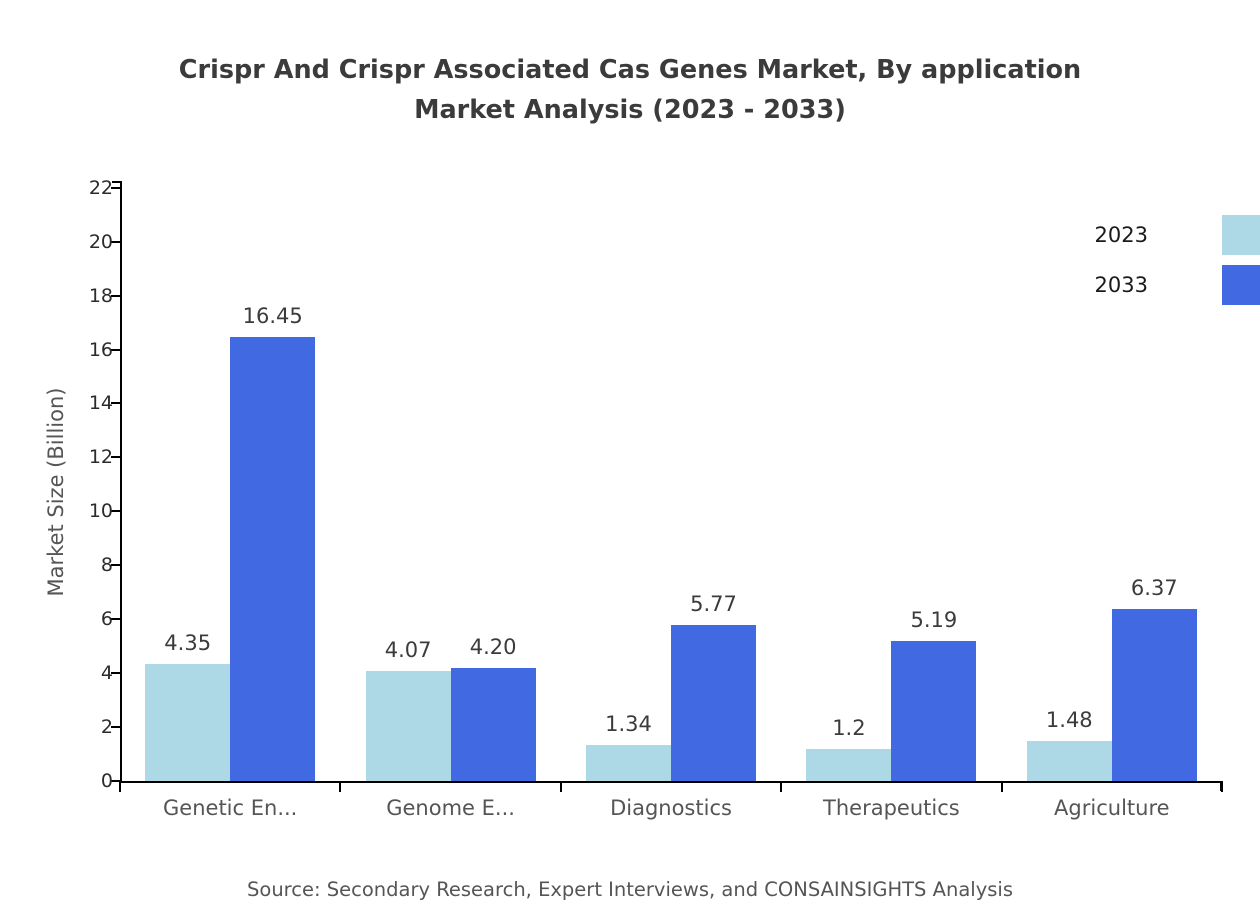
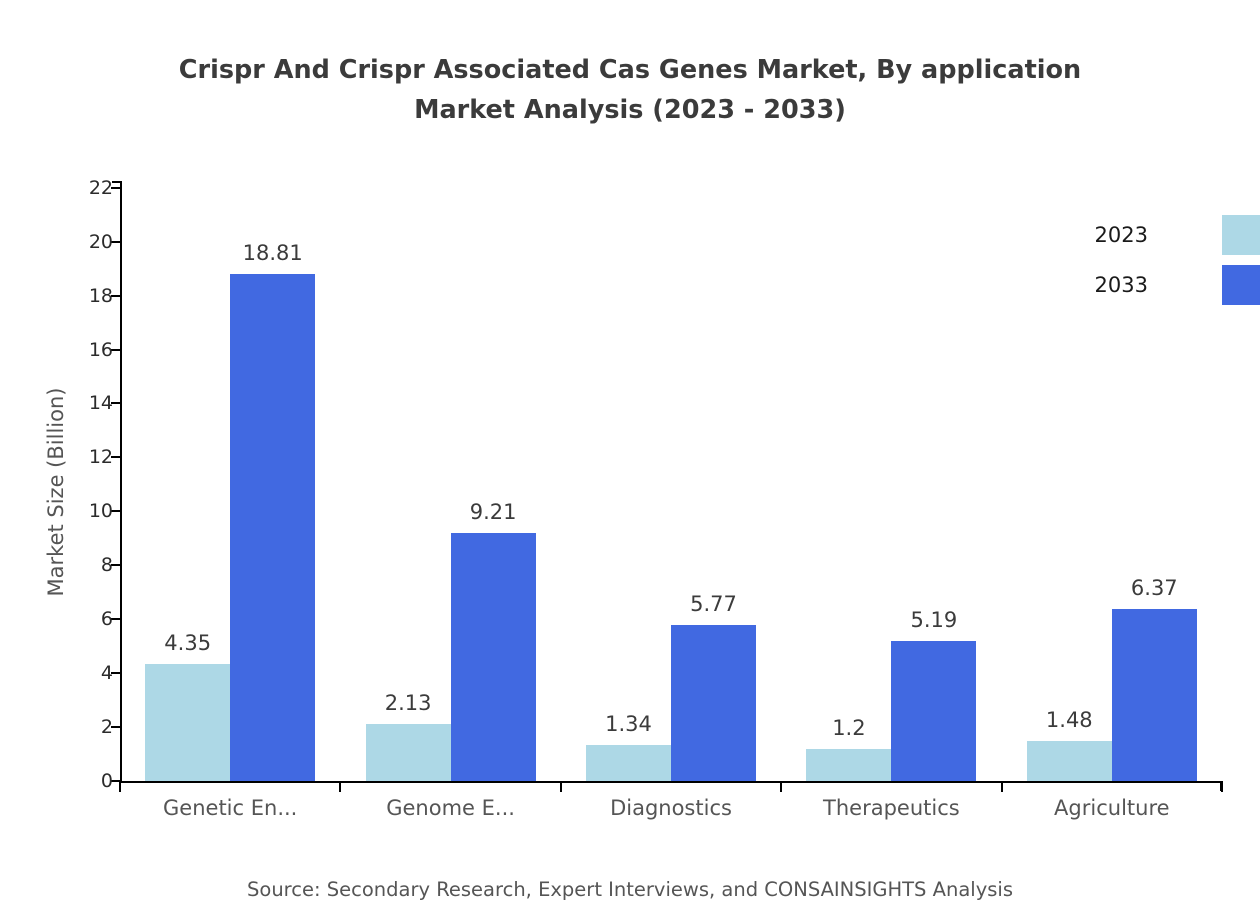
2033/Genetic En...: 16.45 -> 18.81
2023/Genome E...: 4.07 -> 2.13
2033/Genome E...: 4.20 -> 9.21
